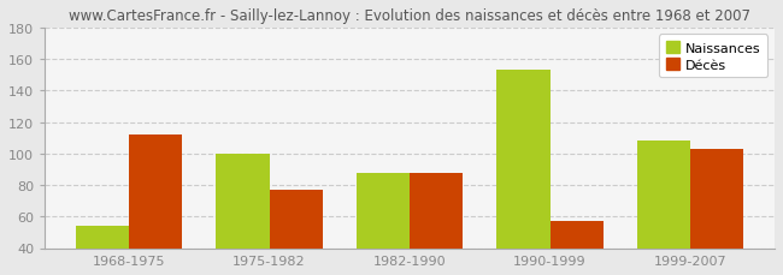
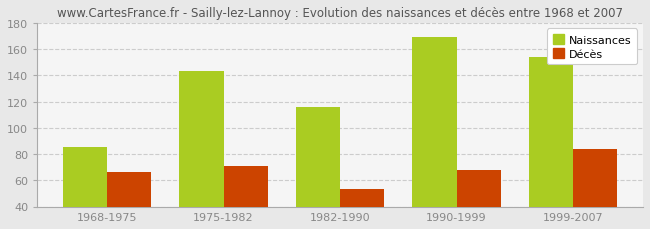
Naissances/1968-1975: 54 -> 85
Décès/1968-1975: 112 -> 66
Naissances/1975-1982: 100 -> 143
Décès/1975-1982: 77 -> 71
Naissances/1982-1990: 88 -> 116
Décès/1982-1990: 88 -> 53
Naissances/1990-1999: 153 -> 169
Décès/1990-1999: 57 -> 68
Naissances/1999-2007: 108 -> 154
Décès/1999-2007: 103 -> 84
